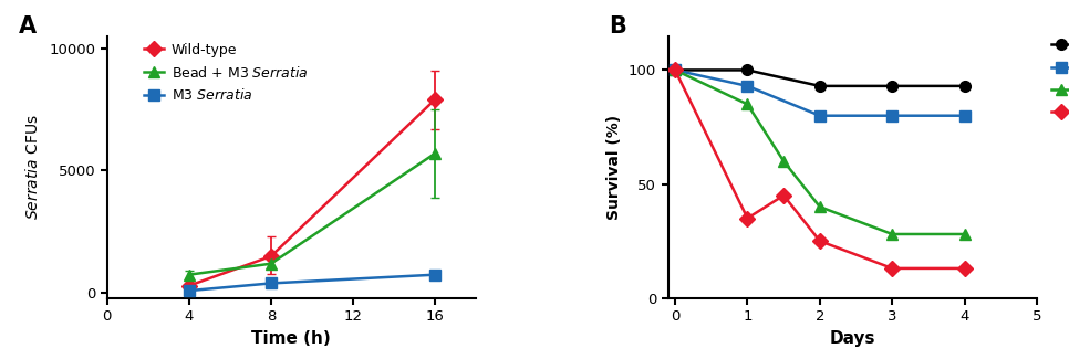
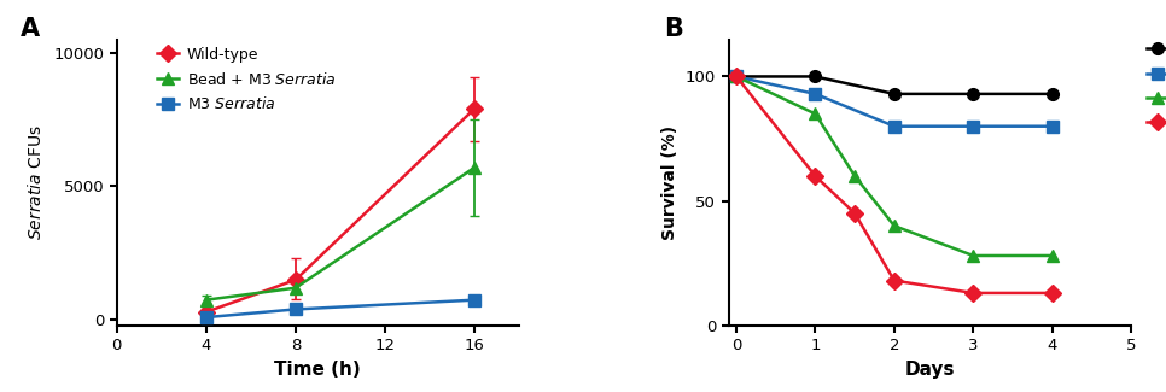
Wild-type/1: 35 -> 60
Wild-type/2: 25 -> 18
